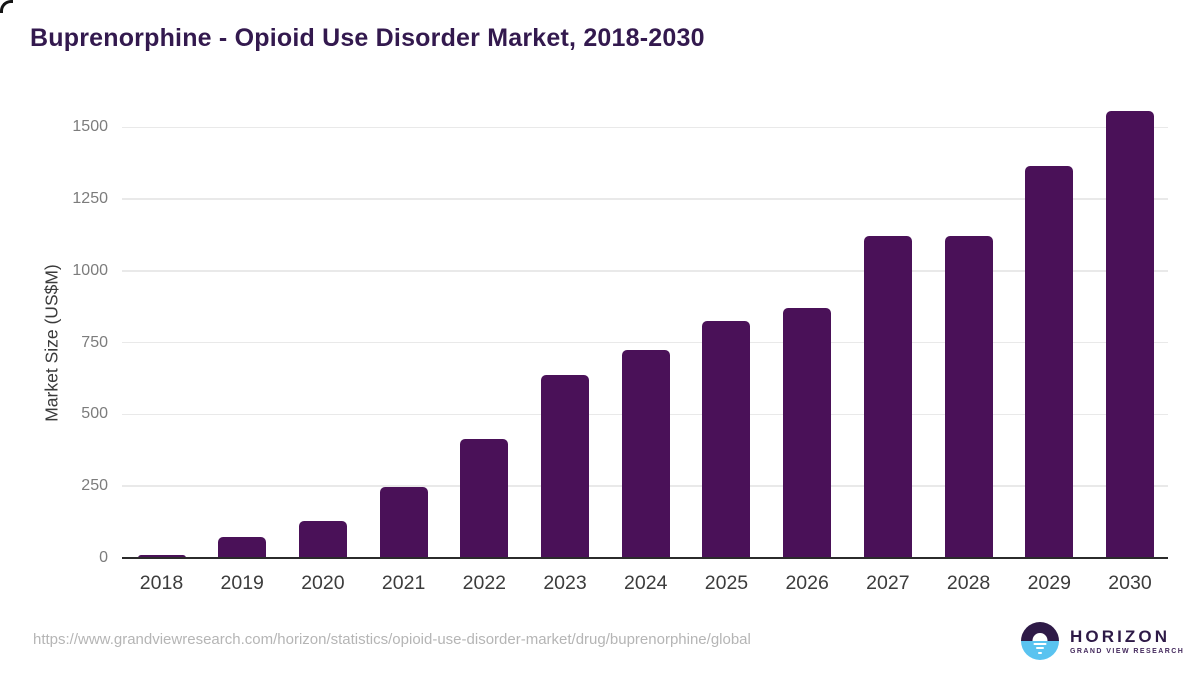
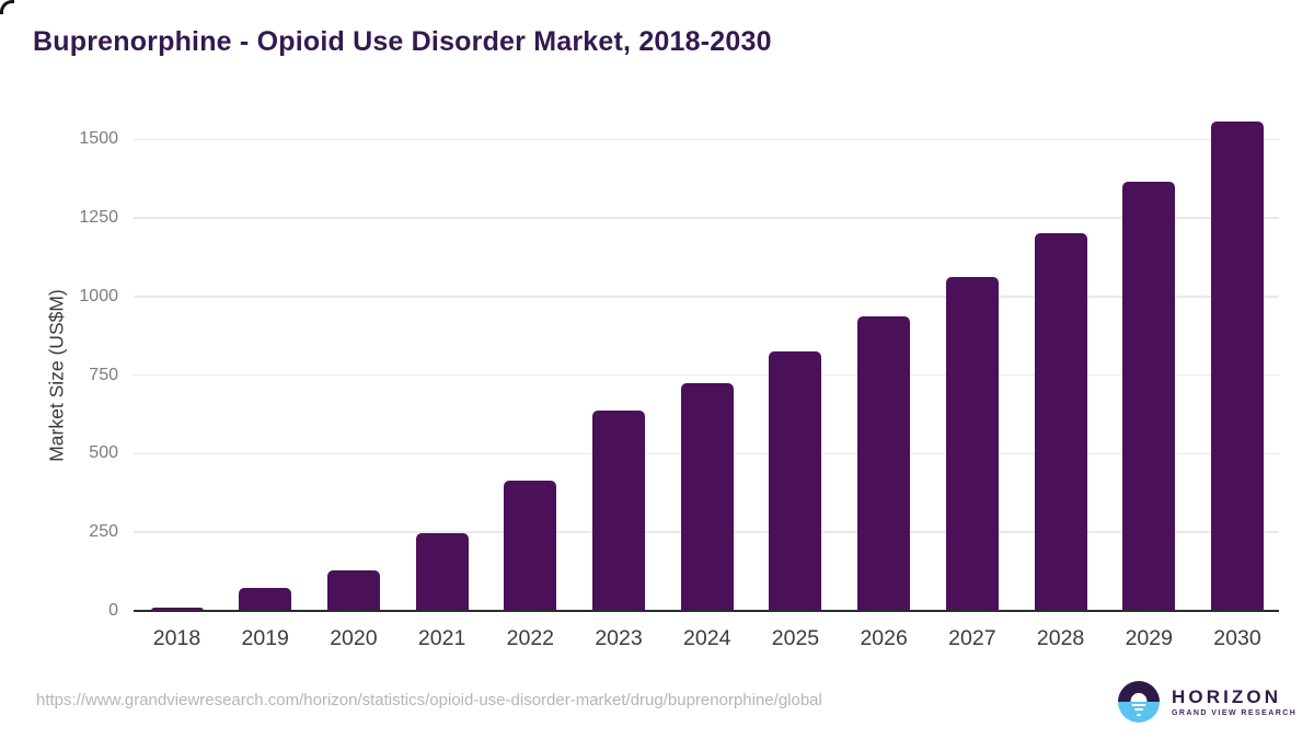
2026: 870 -> 940
2027: 1120 -> 1060
2028: 1120 -> 1200
